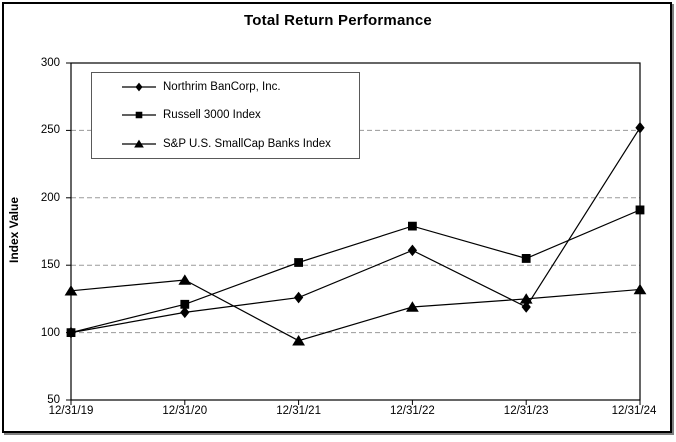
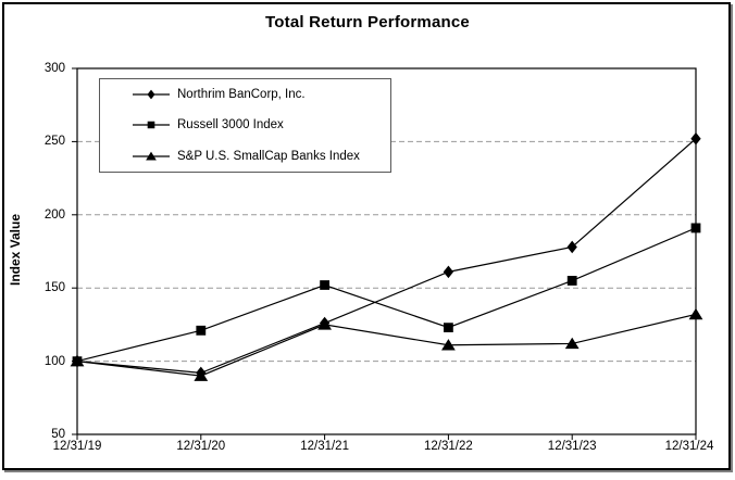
S&P U.S. SmallCap Banks Index/12/31/19: 131 -> 100
Northrim BanCorp, Inc./12/31/20: 115 -> 92
S&P U.S. SmallCap Banks Index/12/31/20: 139 -> 90
S&P U.S. SmallCap Banks Index/12/31/21: 94 -> 125
Russell 3000 Index/12/31/22: 179 -> 123
S&P U.S. SmallCap Banks Index/12/31/22: 119 -> 111
Northrim BanCorp, Inc./12/31/23: 119 -> 178
S&P U.S. SmallCap Banks Index/12/31/23: 125 -> 112
